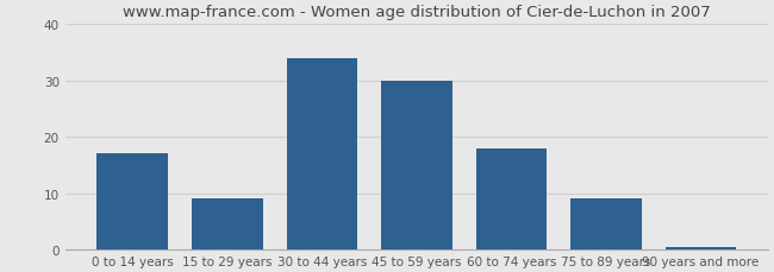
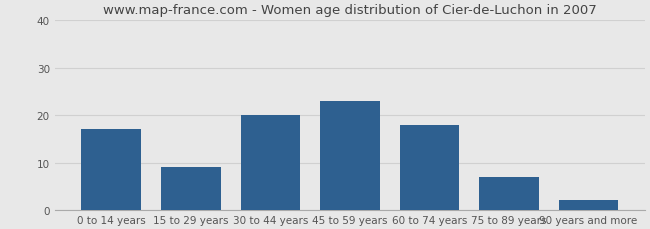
30 to 44 years: 34.0 -> 20.0
45 to 59 years: 30.0 -> 23.0
75 to 89 years: 9.0 -> 7.0
90 years and more: 0.5 -> 2.0
